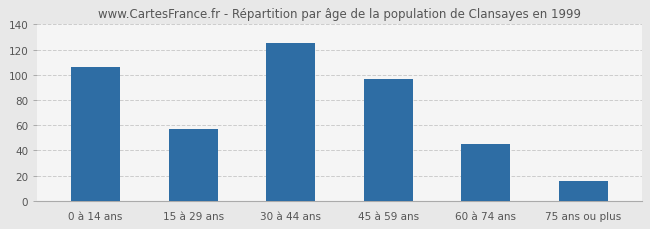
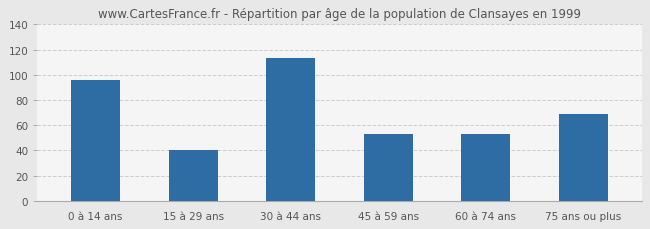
0 à 14 ans: 106 -> 96
15 à 29 ans: 57 -> 40
30 à 44 ans: 125 -> 113
45 à 59 ans: 97 -> 53
60 à 74 ans: 45 -> 53
75 ans ou plus: 16 -> 69
